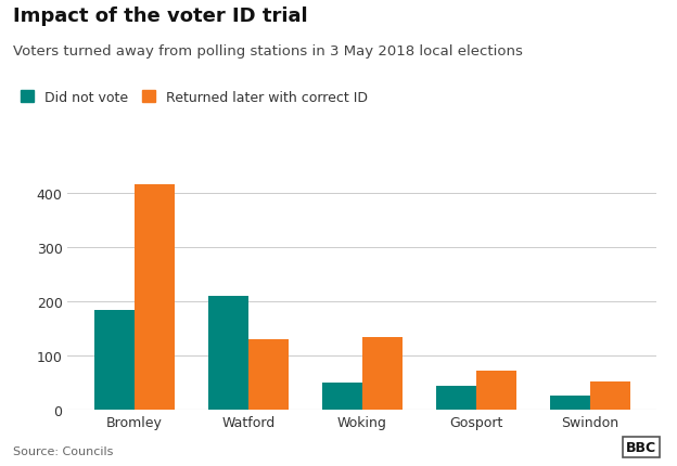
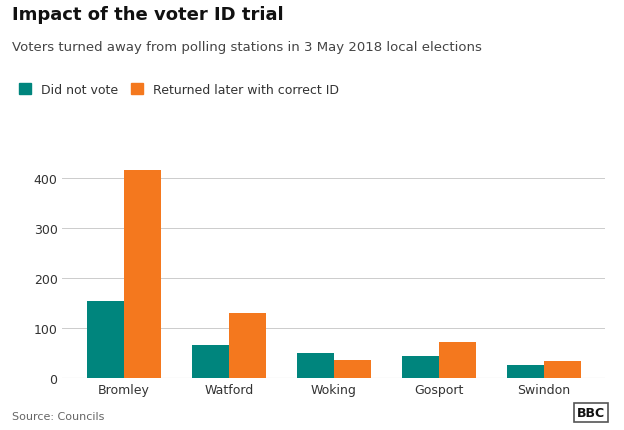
Did not vote/Bromley: 184 -> 155
Did not vote/Watford: 210 -> 67
Returned later with correct ID/Woking: 134 -> 37
Returned later with correct ID/Swindon: 52 -> 35
